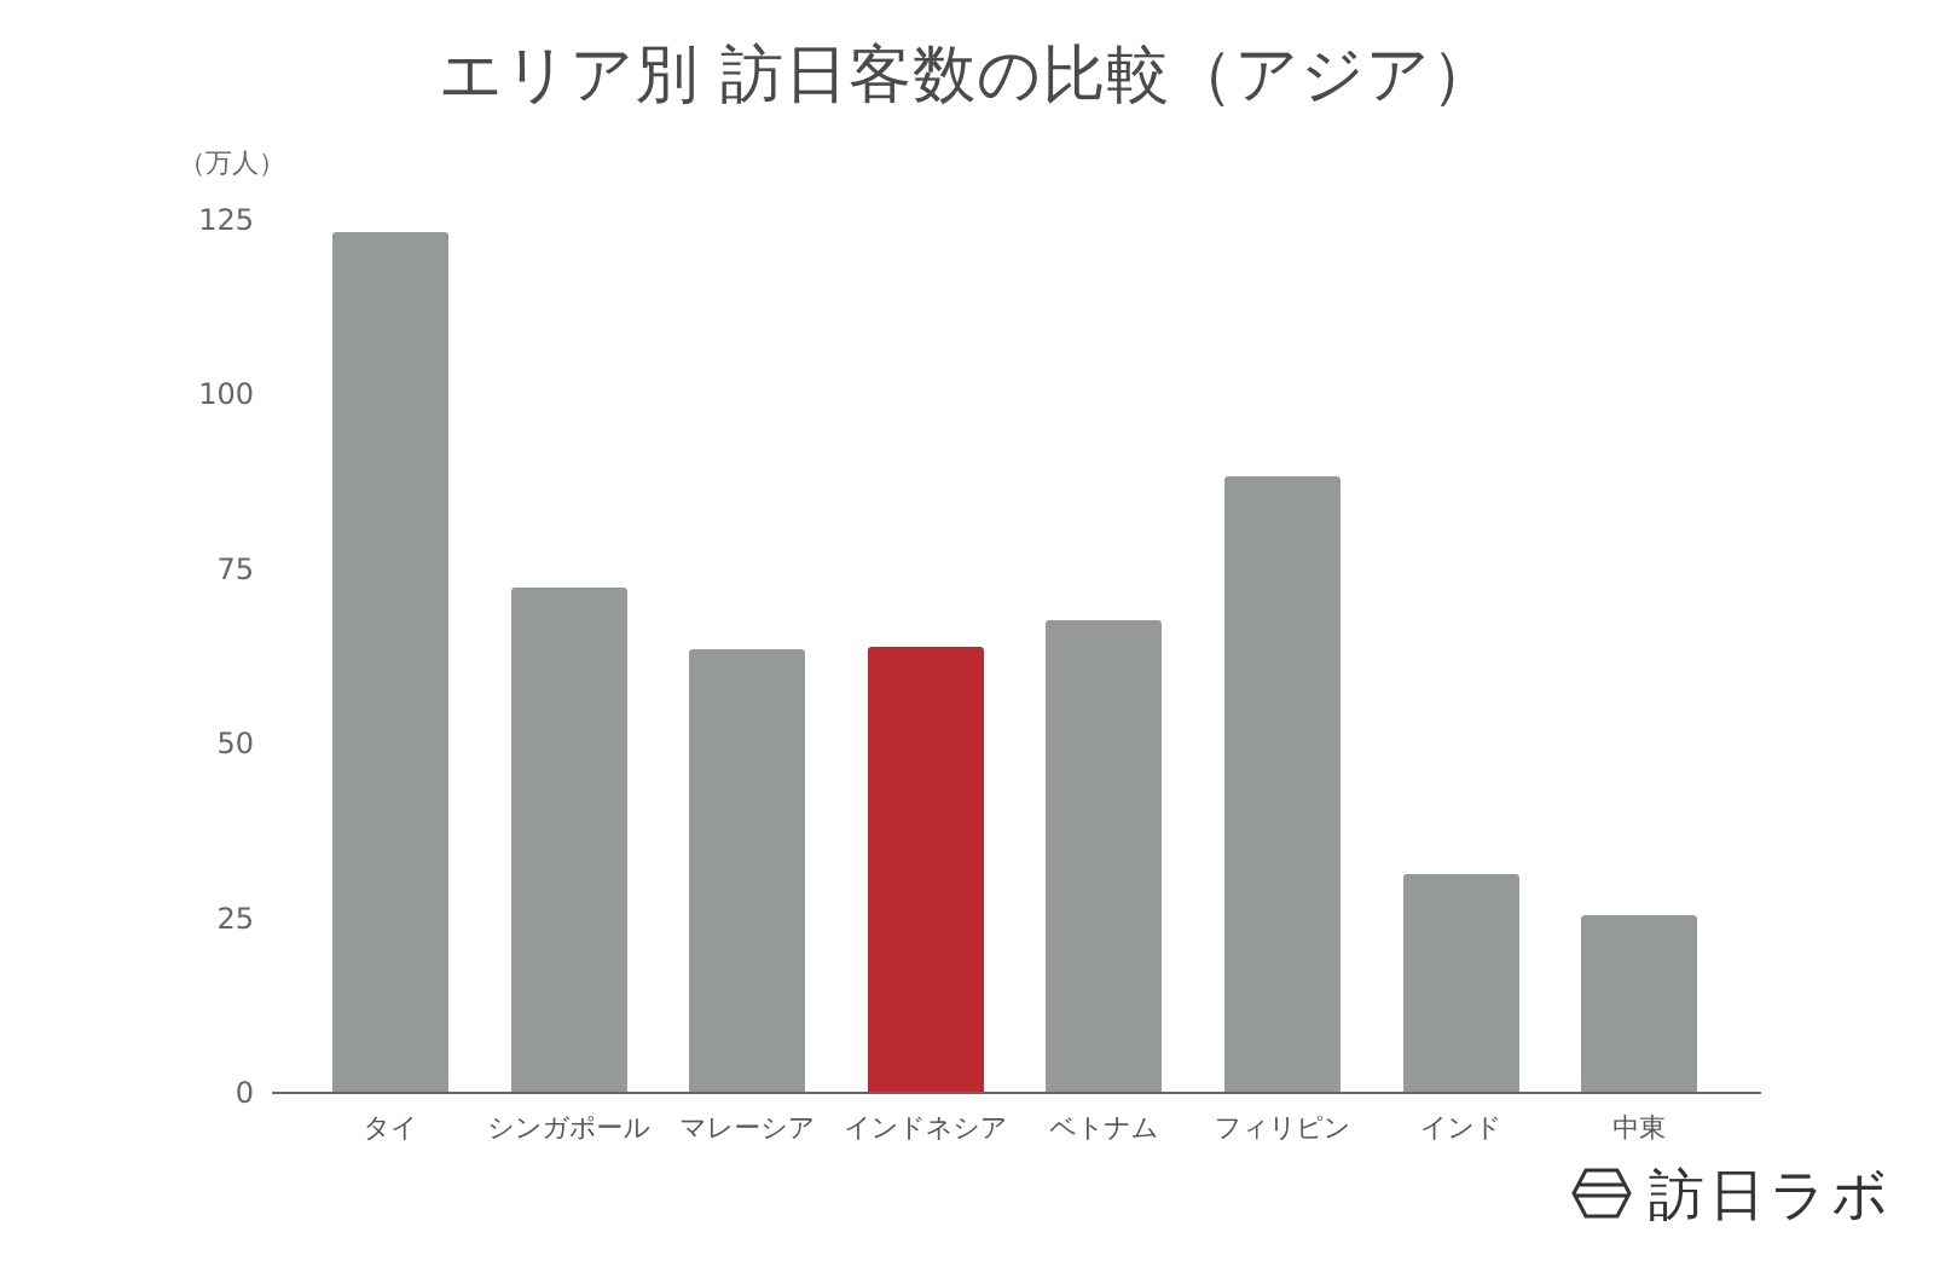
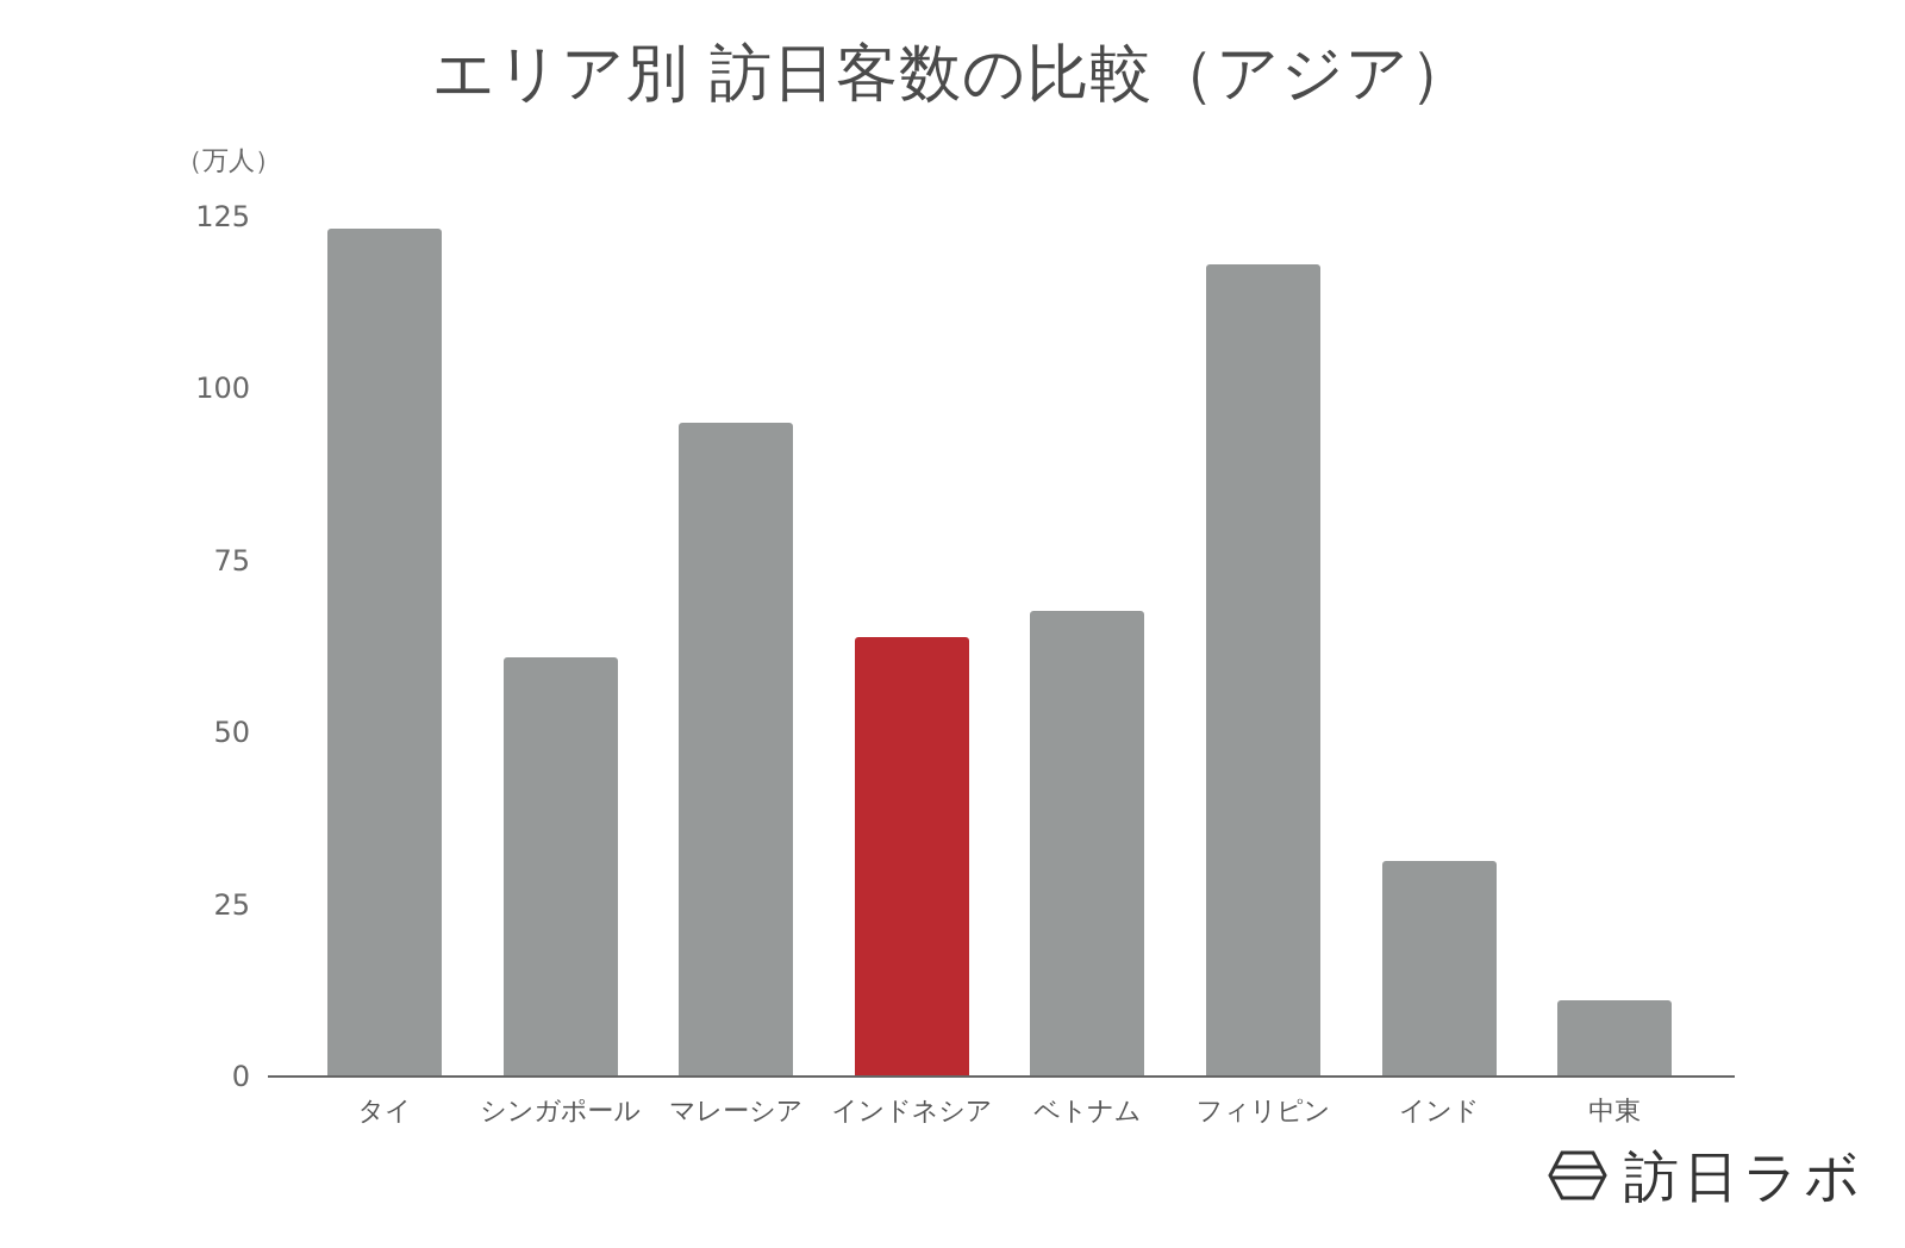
シンガポール: 72 -> 61
マレーシア: 64 -> 95
フィリピン: 88 -> 118
中東: 25 -> 11
